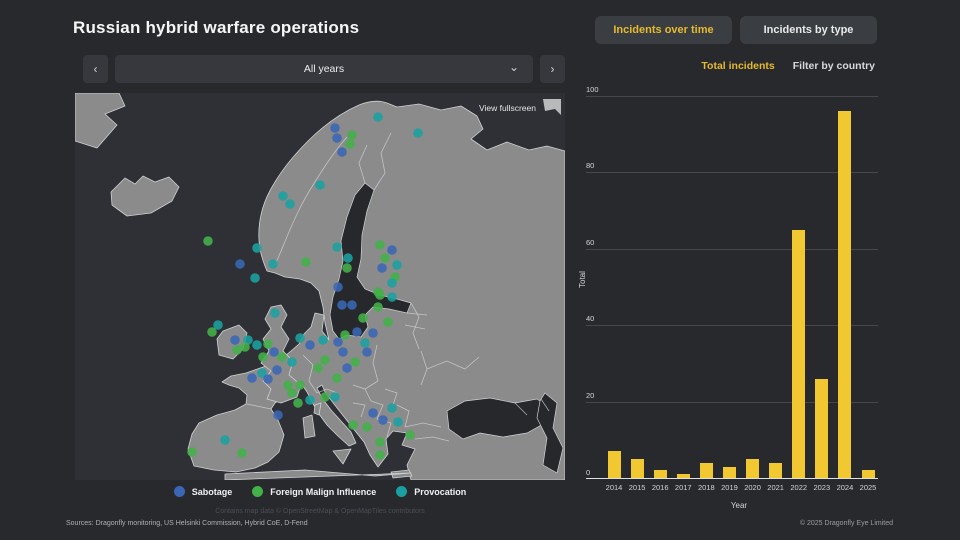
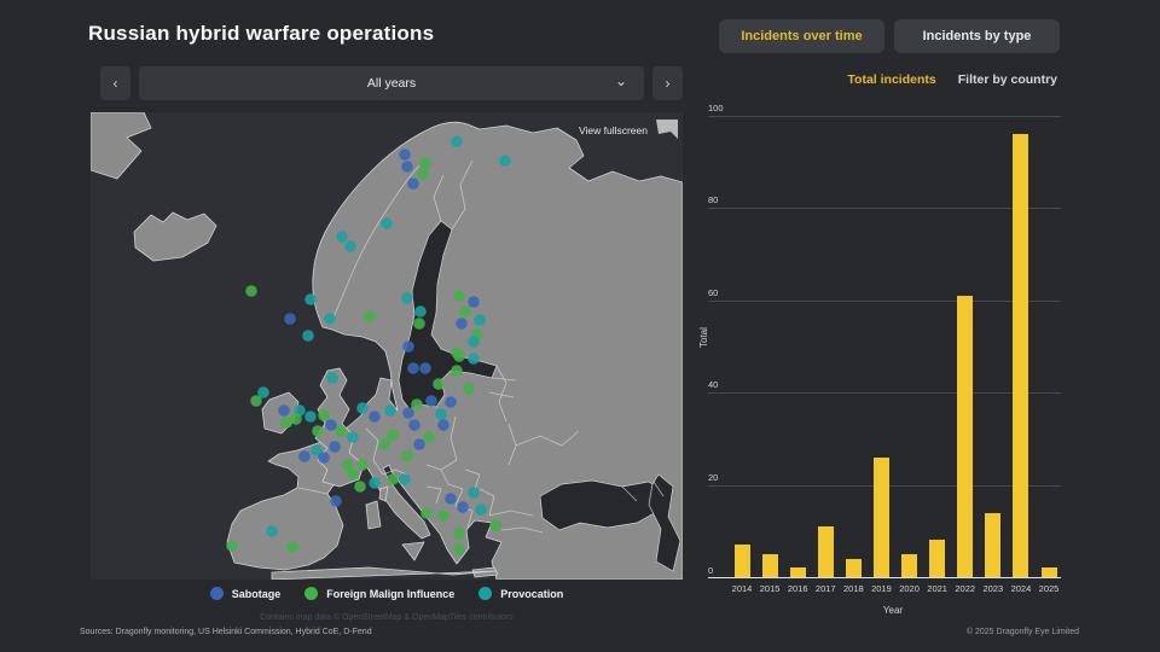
2017: 1 -> 11
2019: 3 -> 26
2021: 4 -> 8
2022: 65 -> 61
2023: 26 -> 14
